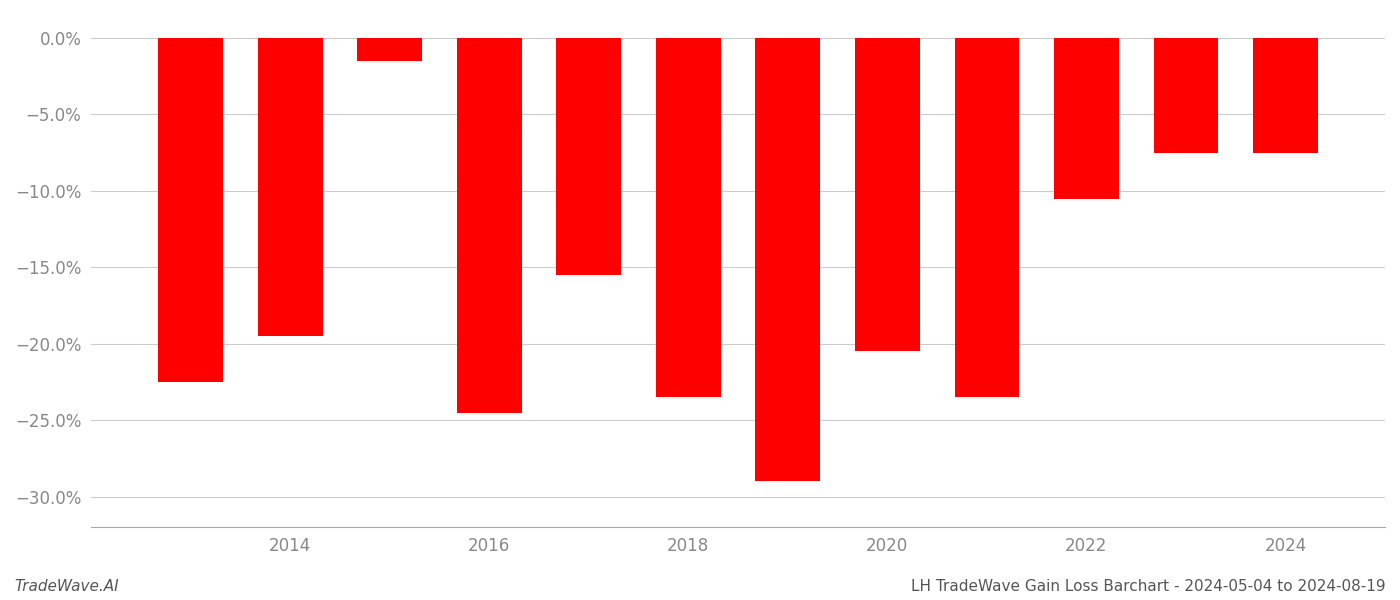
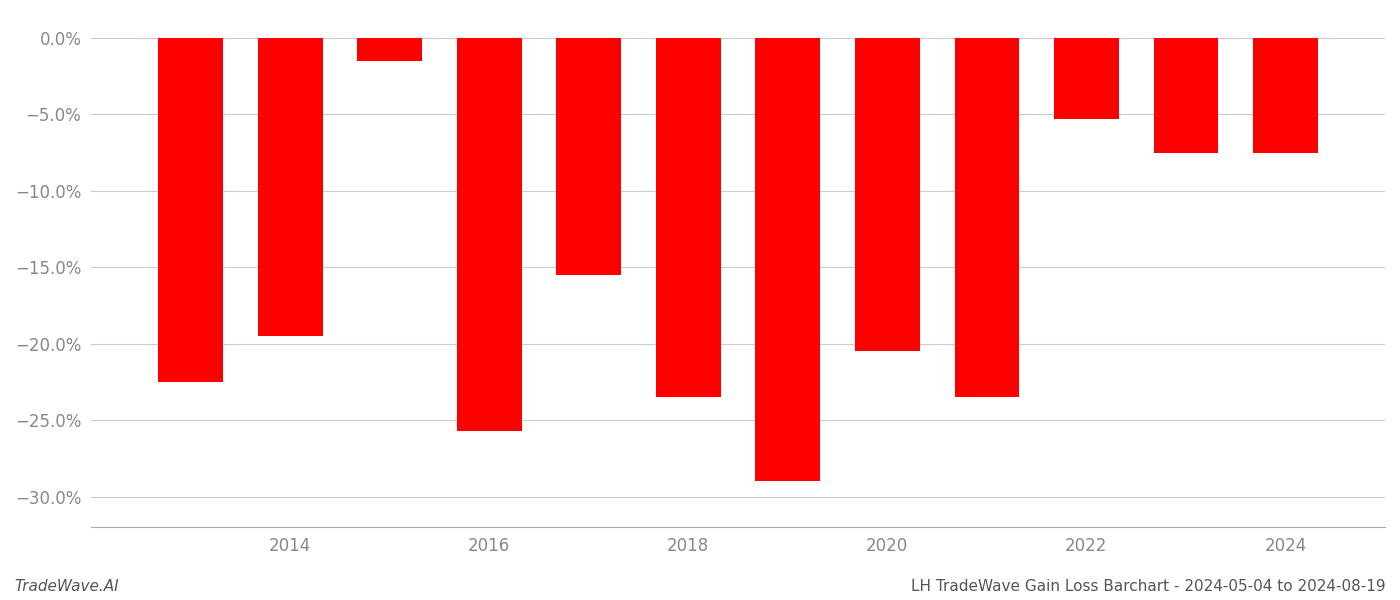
2016: -24.5% -> -25.7%
2022: -10.5% -> -5.3%
